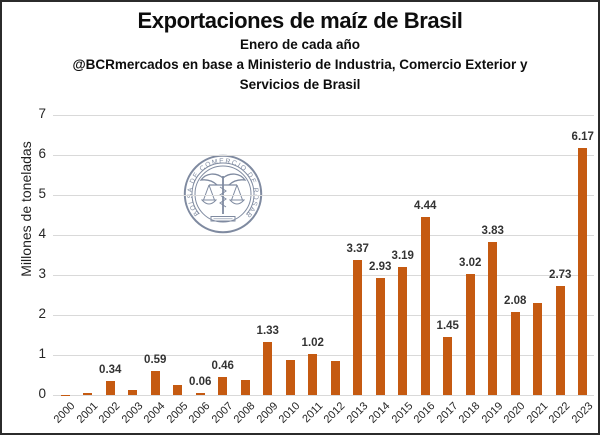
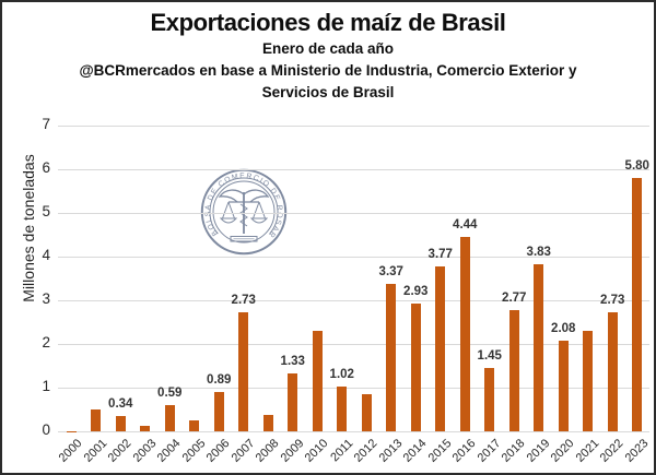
2001: 0.1 -> 0.5
2006: 0.06 -> 0.89
2007: 0.46 -> 2.73
2010: 0.9 -> 2.3
2015: 3.19 -> 3.77
2018: 3.02 -> 2.77
2023: 6.17 -> 5.80
